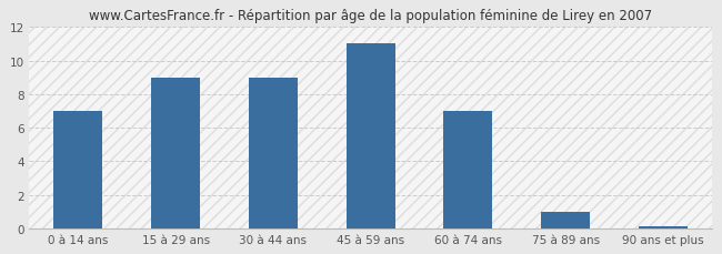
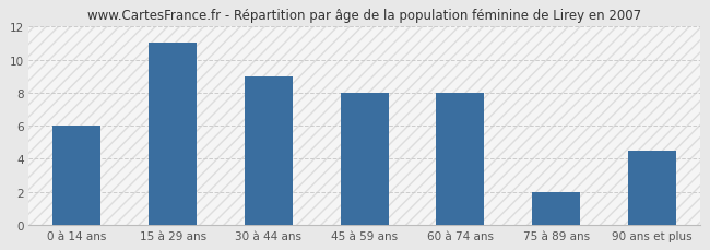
0 à 14 ans: 7.0 -> 6.0
15 à 29 ans: 9.0 -> 11.0
45 à 59 ans: 11.0 -> 8.0
60 à 74 ans: 7.0 -> 8.0
75 à 89 ans: 1.0 -> 2.0
90 ans et plus: 0.1 -> 4.5
